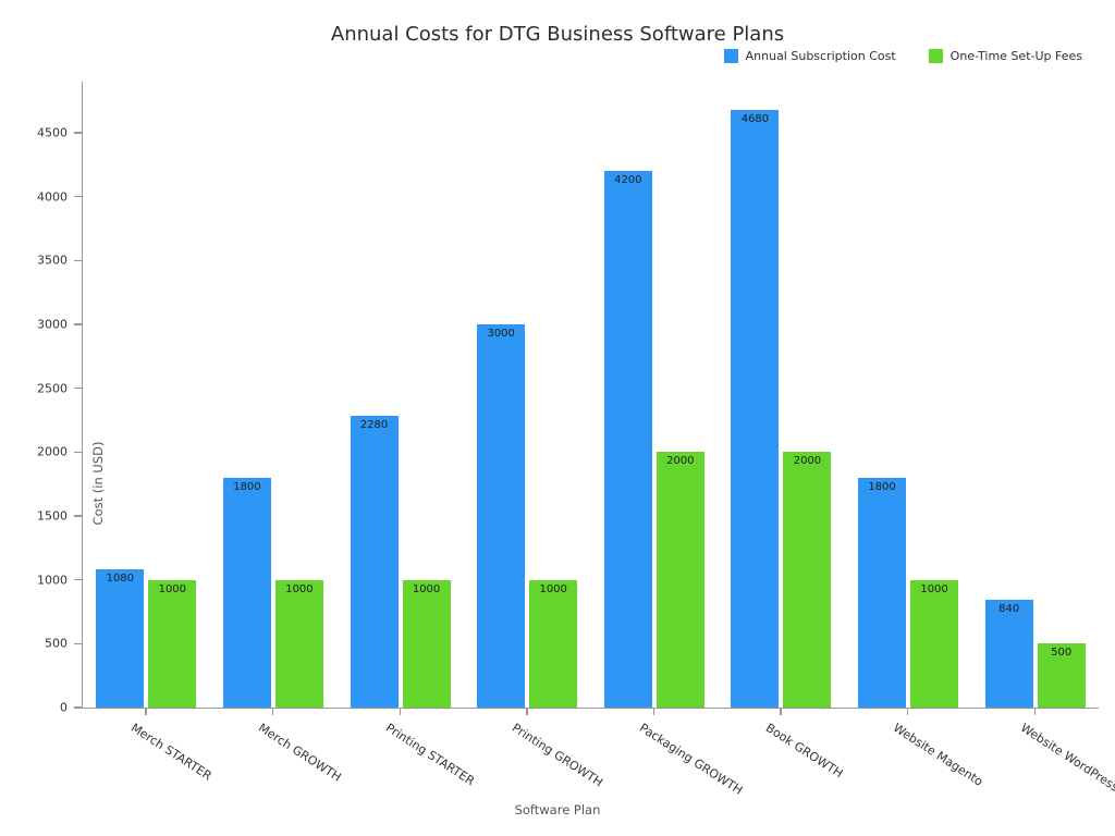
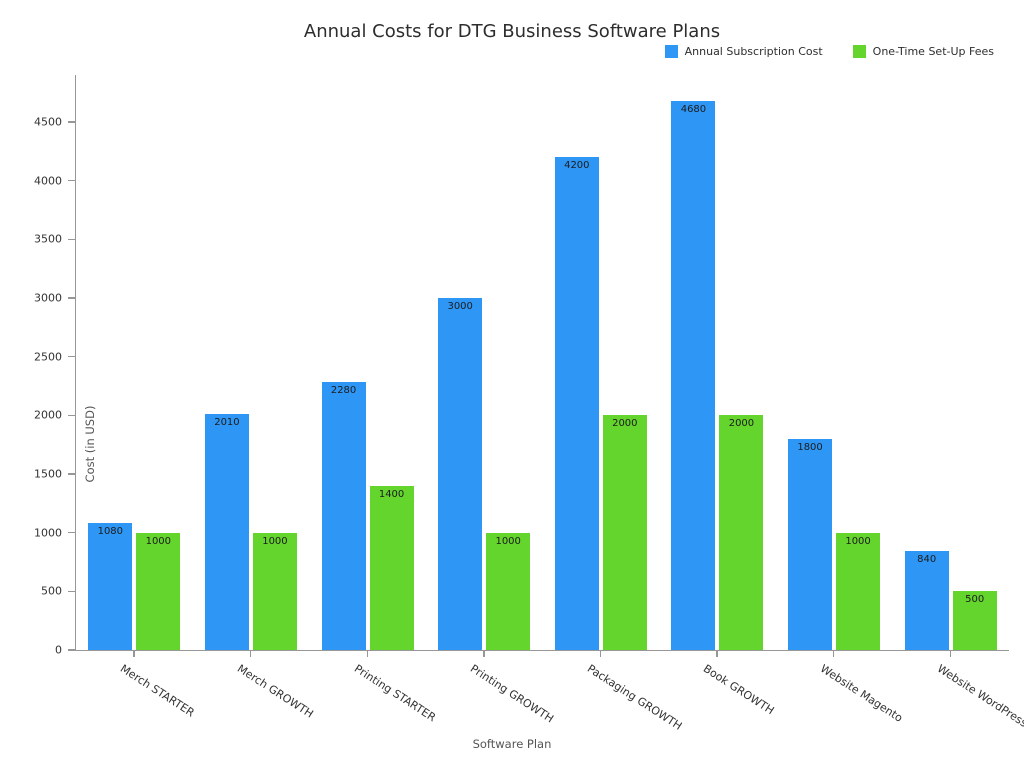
Annual Subscription Cost/Merch GROWTH: 1800 -> 2010
One-Time Set-Up Fees/Printing STARTER: 1000 -> 1400
